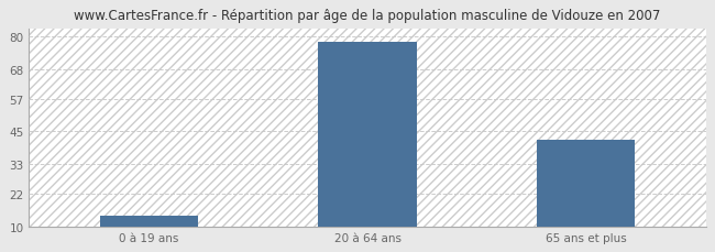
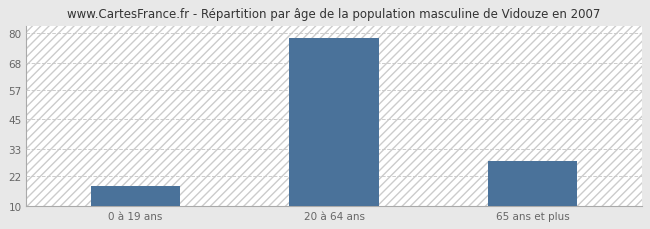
0 à 19 ans: 14 -> 18
65 ans et plus: 42 -> 28
